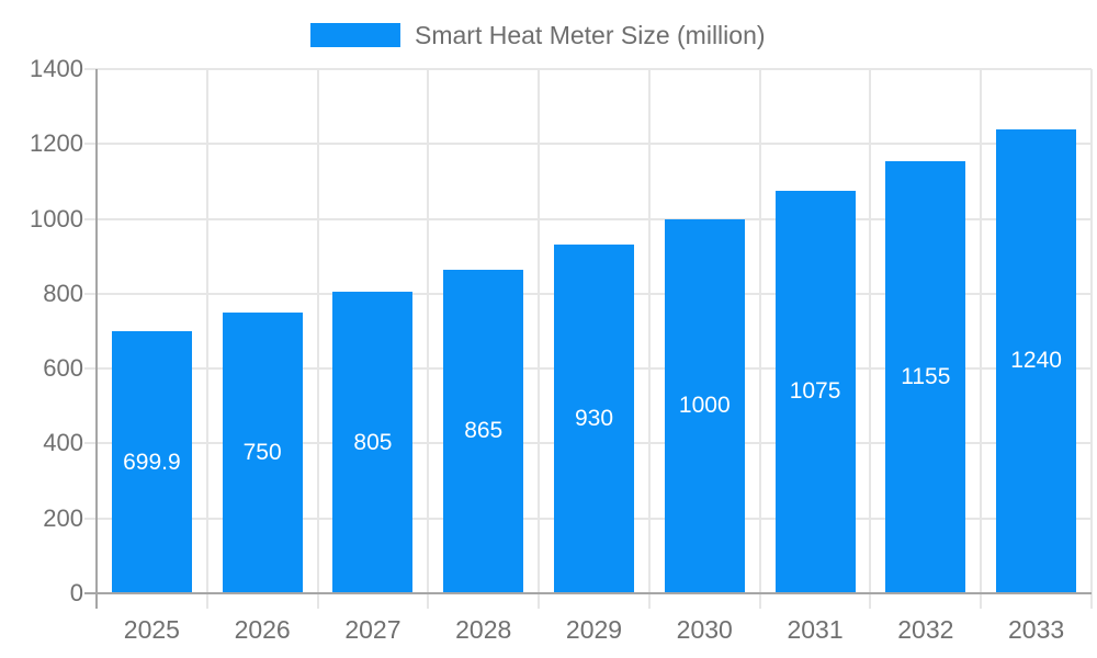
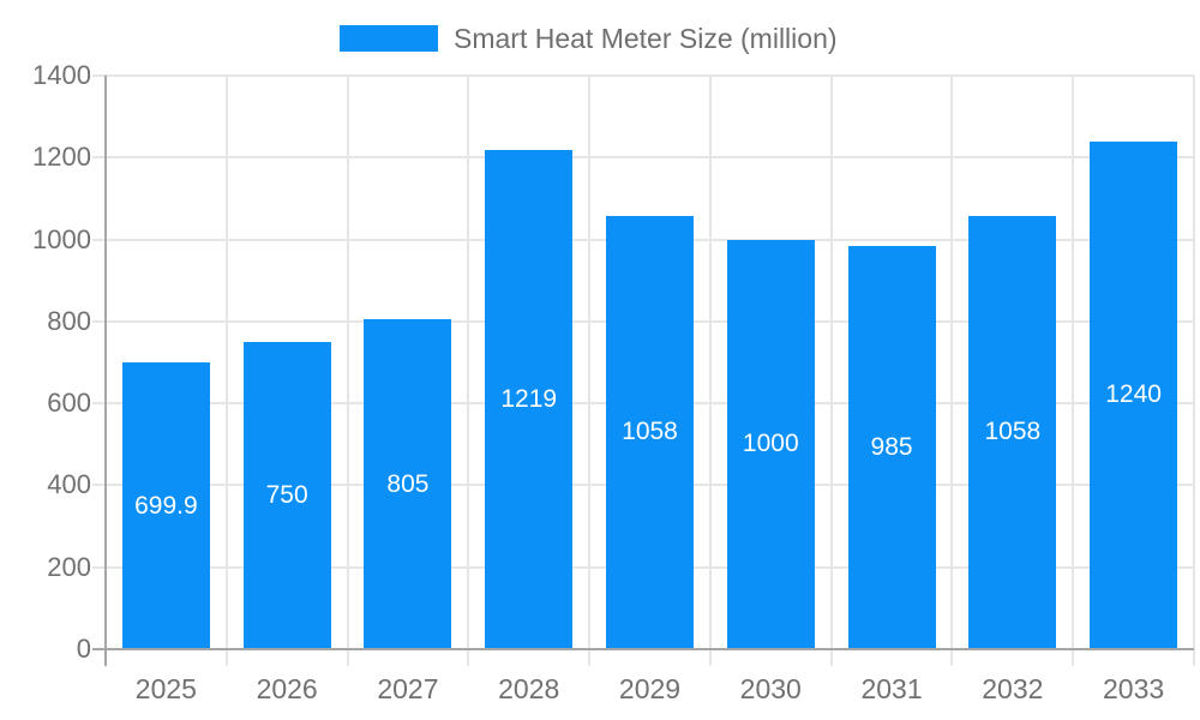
2028: 865 -> 1219
2029: 930 -> 1058
2031: 1075 -> 985
2032: 1155 -> 1058
